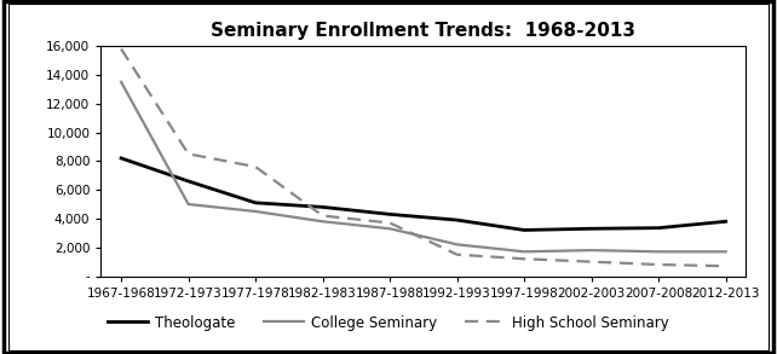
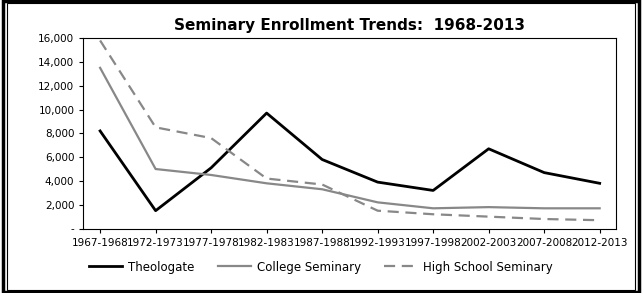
Theologate/1972-1973: 6,600 -> 1,500
Theologate/1982-1983: 4,800 -> 9,700
Theologate/1987-1988: 4,300 -> 5,800
Theologate/2002-2003: 3,300 -> 6,700
Theologate/2007-2008: 3,400 -> 4,700
